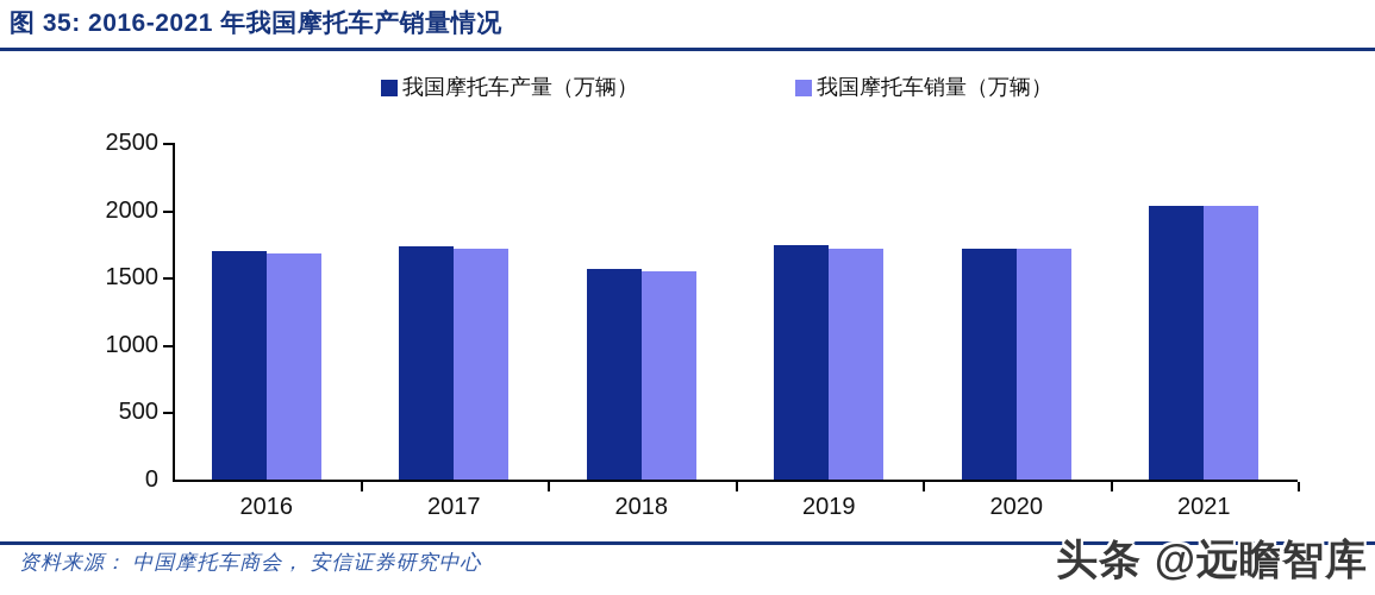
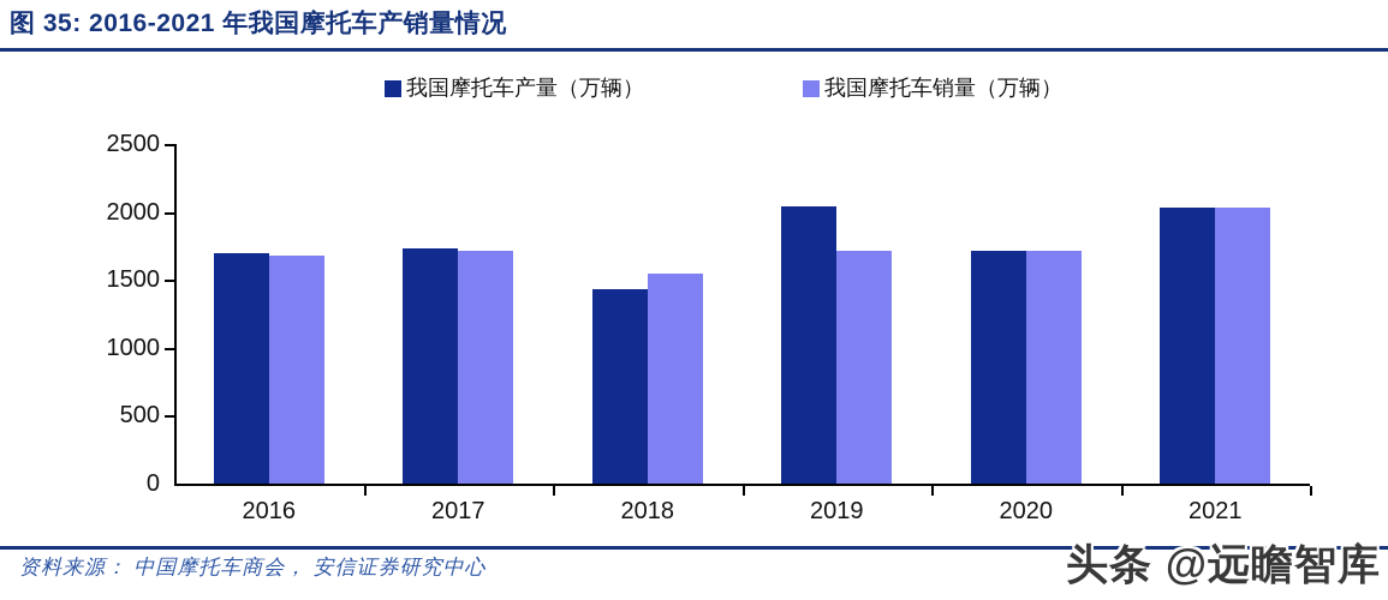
我国摩托车产量（万辆）/2018: 1560 -> 1430
我国摩托车产量（万辆）/2019: 1740 -> 2040
